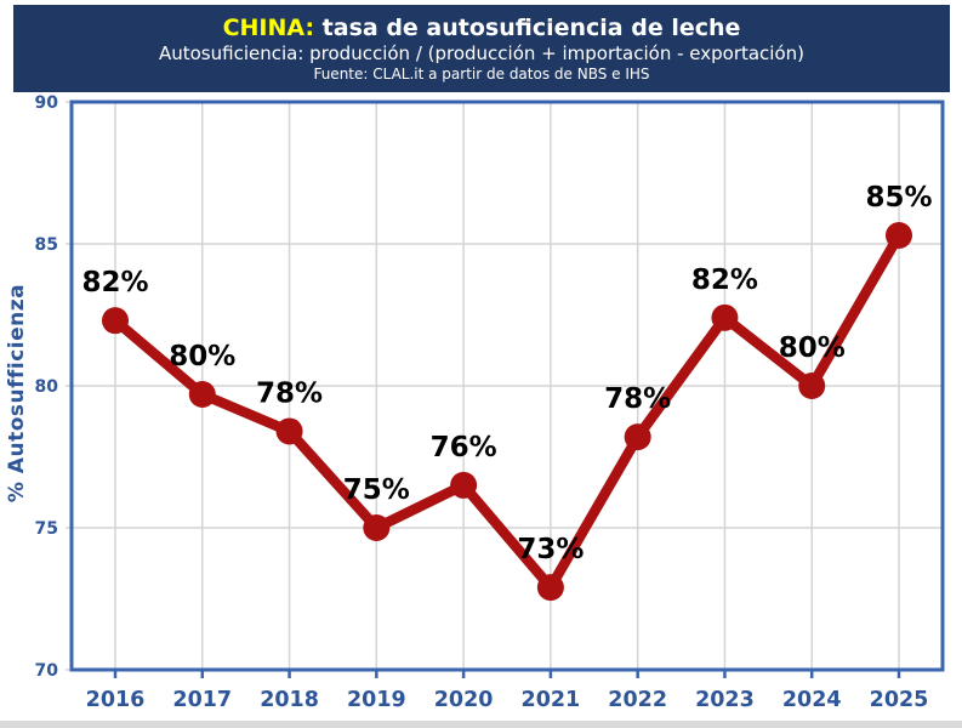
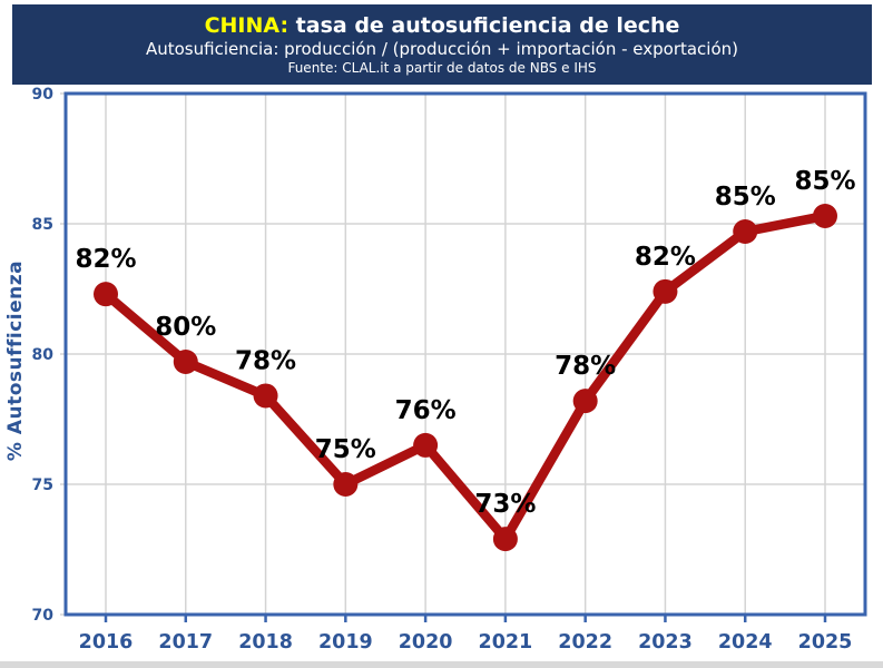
2024: 80% -> 85%
